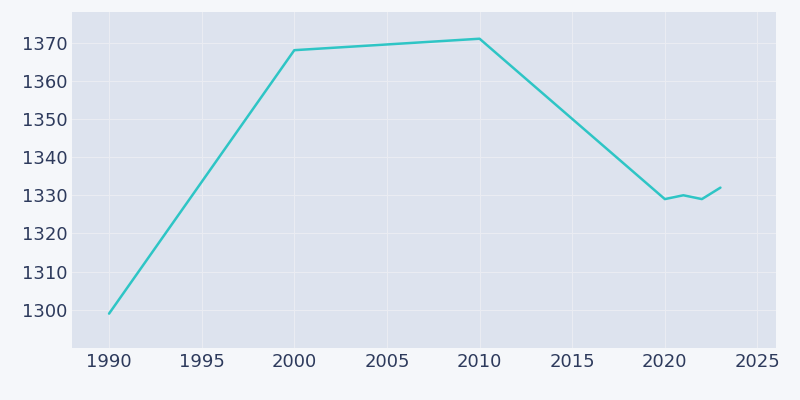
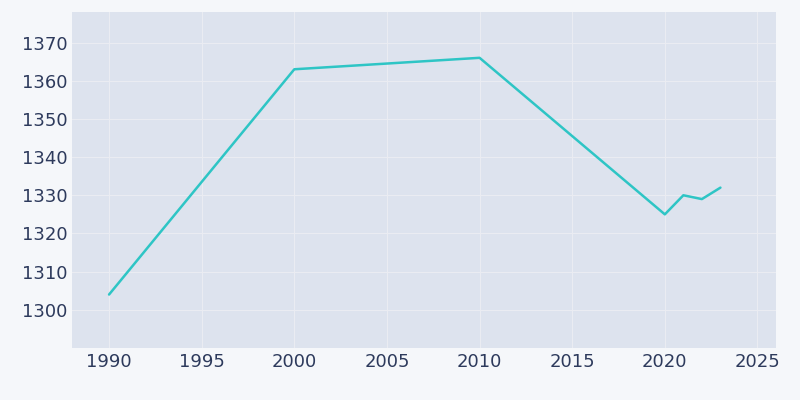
1990: 1299 -> 1304
2000: 1368 -> 1363
2010: 1371 -> 1366
2020: 1329 -> 1325
